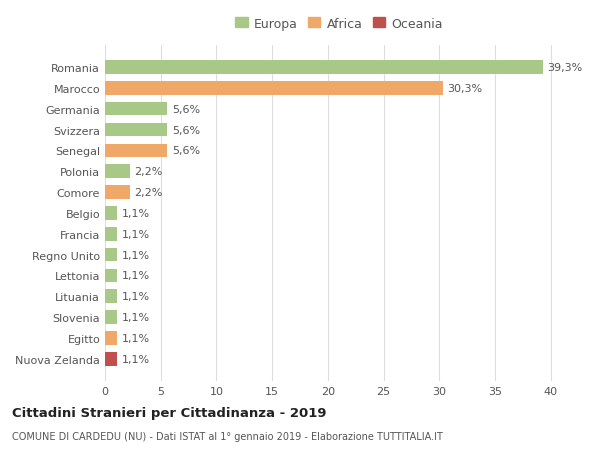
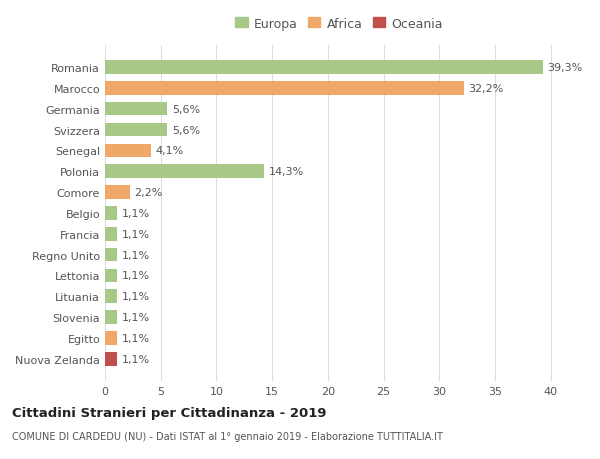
Marocco: 30,3% -> 32,2%
Senegal: 5,6% -> 4,1%
Polonia: 2,2% -> 14,3%
